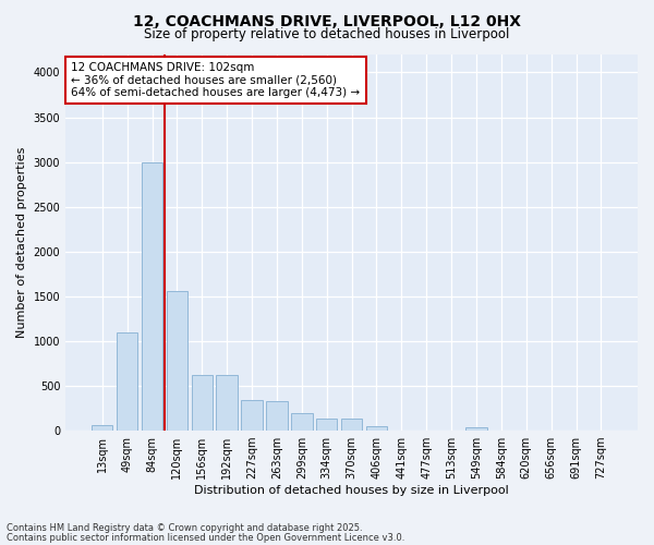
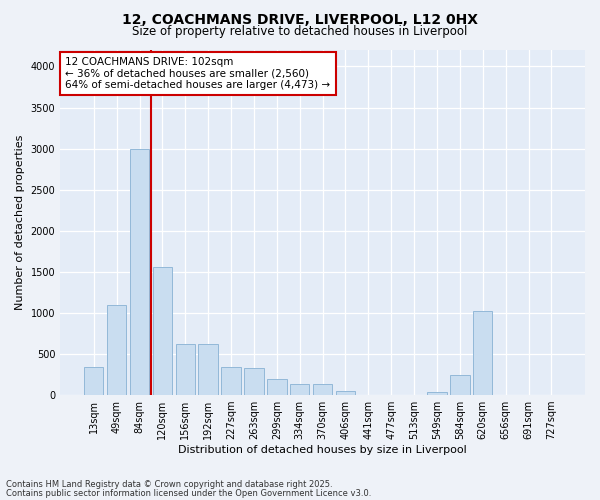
13sqm: 60 -> 340
584sqm: 0 -> 240
620sqm: 0 -> 1020
